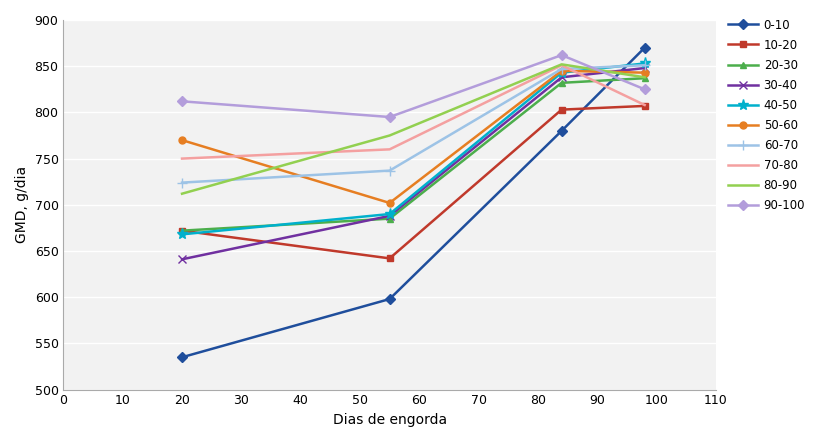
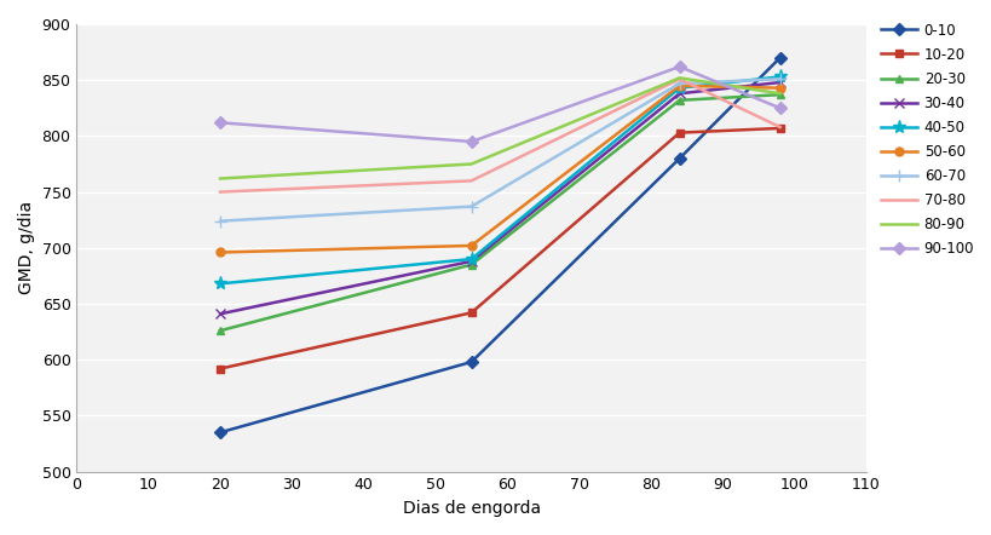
10-20/20: 672 -> 592
20-30/20: 672 -> 626
50-60/20: 770 -> 696
80-90/20: 712 -> 762
